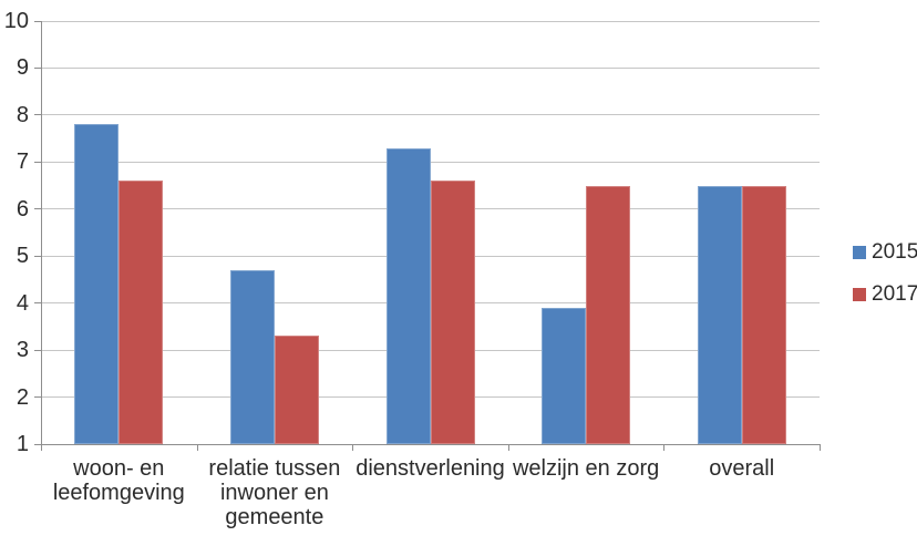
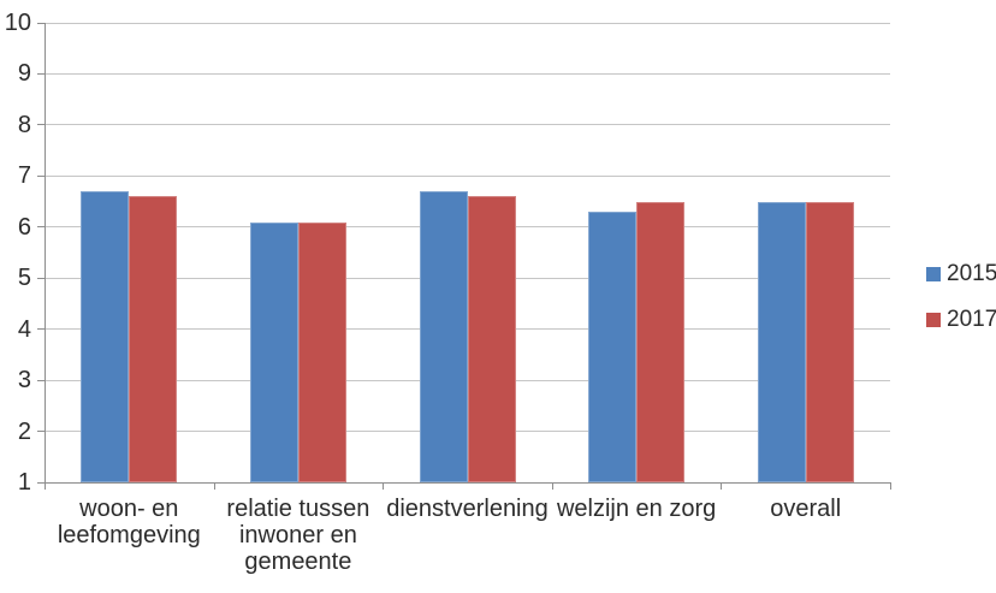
2015/woon- en leefomgeving: 7.8 -> 6.7
2015/relatie tussen inwoner en gemeente: 4.7 -> 6.1
2017/relatie tussen inwoner en gemeente: 3.3 -> 6.1
2015/dienstverlening: 7.3 -> 6.7
2015/welzijn en zorg: 3.9 -> 6.3
